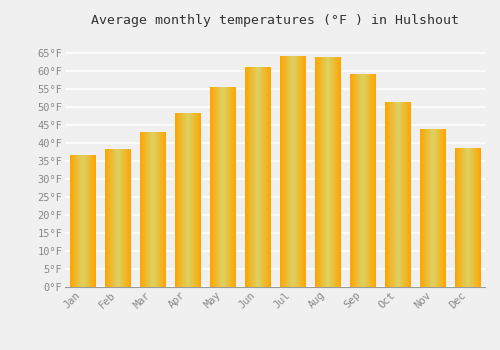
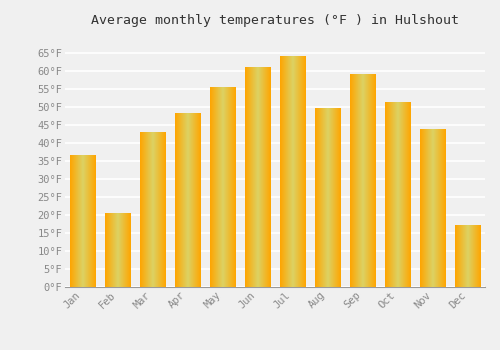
Feb: 38.3°F -> 20.5°F
Aug: 63.8°F -> 49.5°F
Dec: 38.5°F -> 17.0°F
